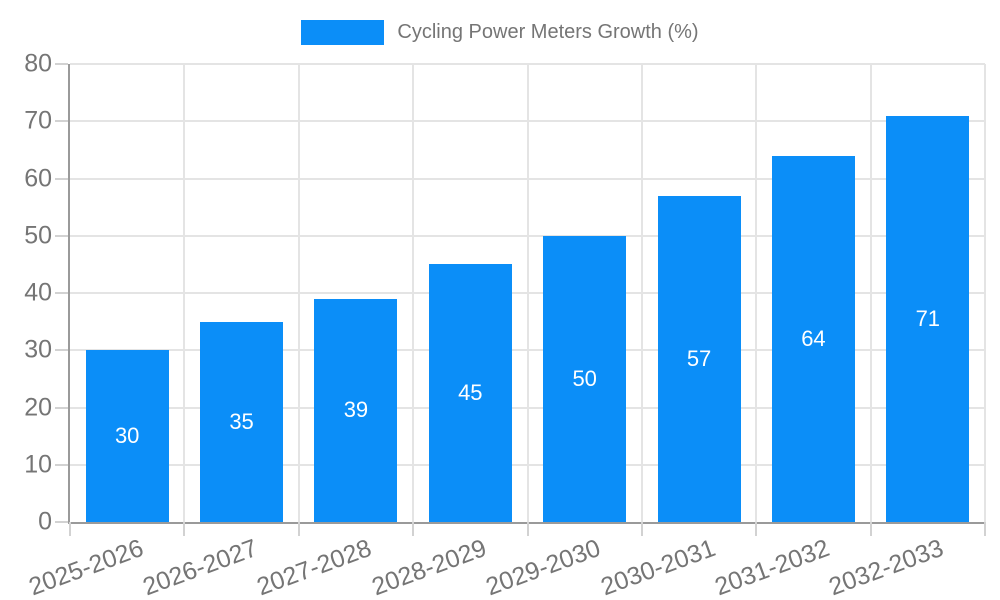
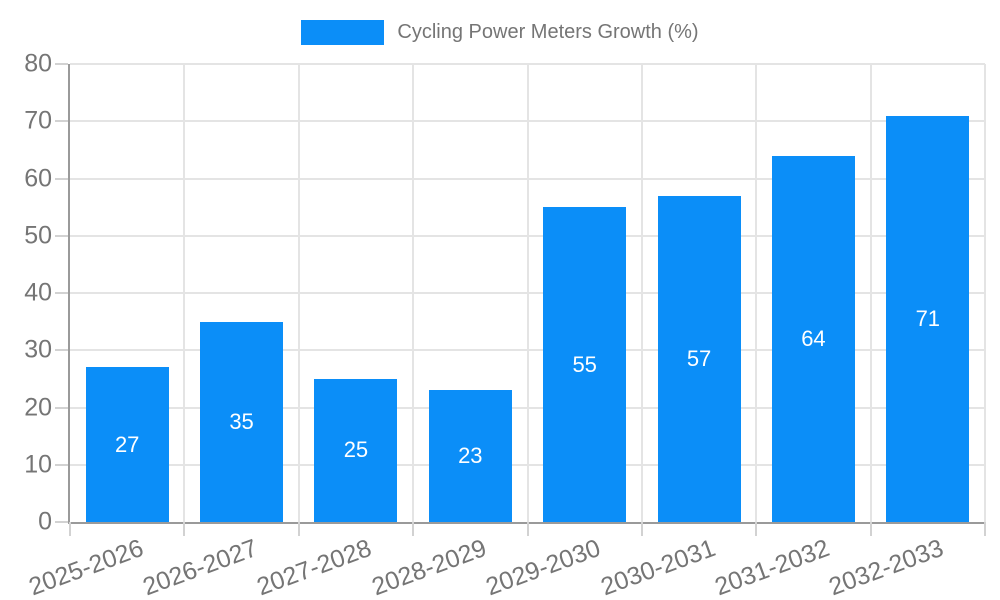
2025-2026: 30 -> 27
2027-2028: 39 -> 25
2028-2029: 45 -> 23
2029-2030: 50 -> 55
